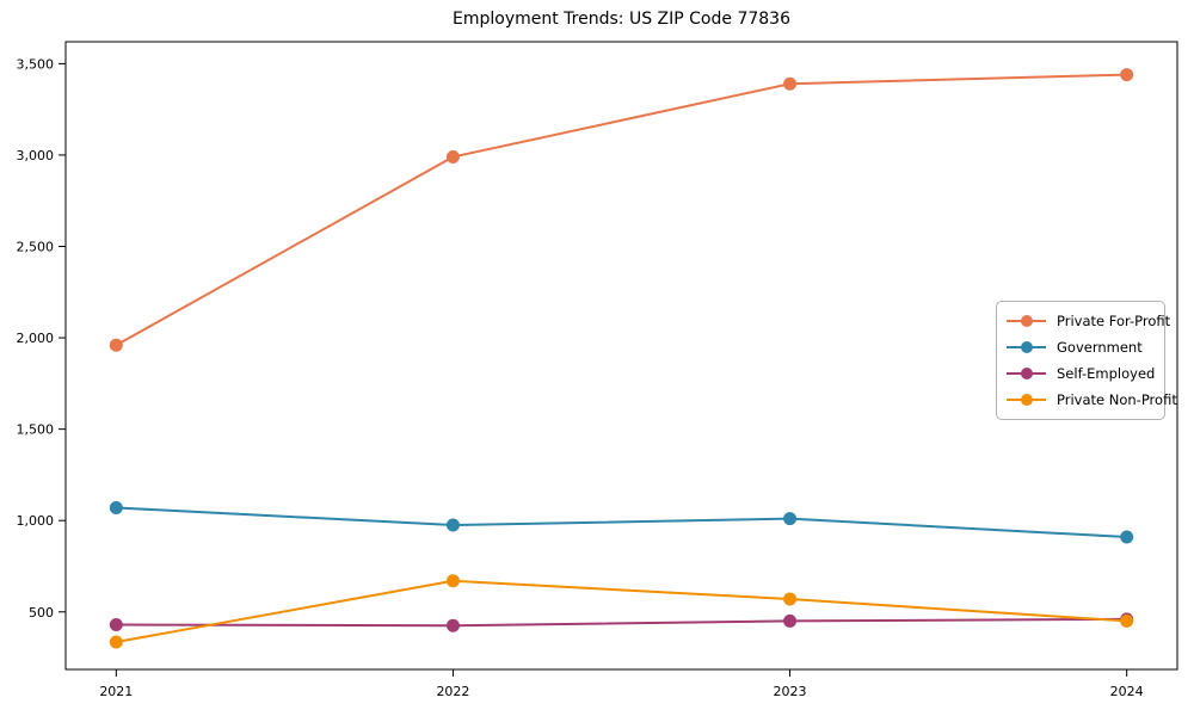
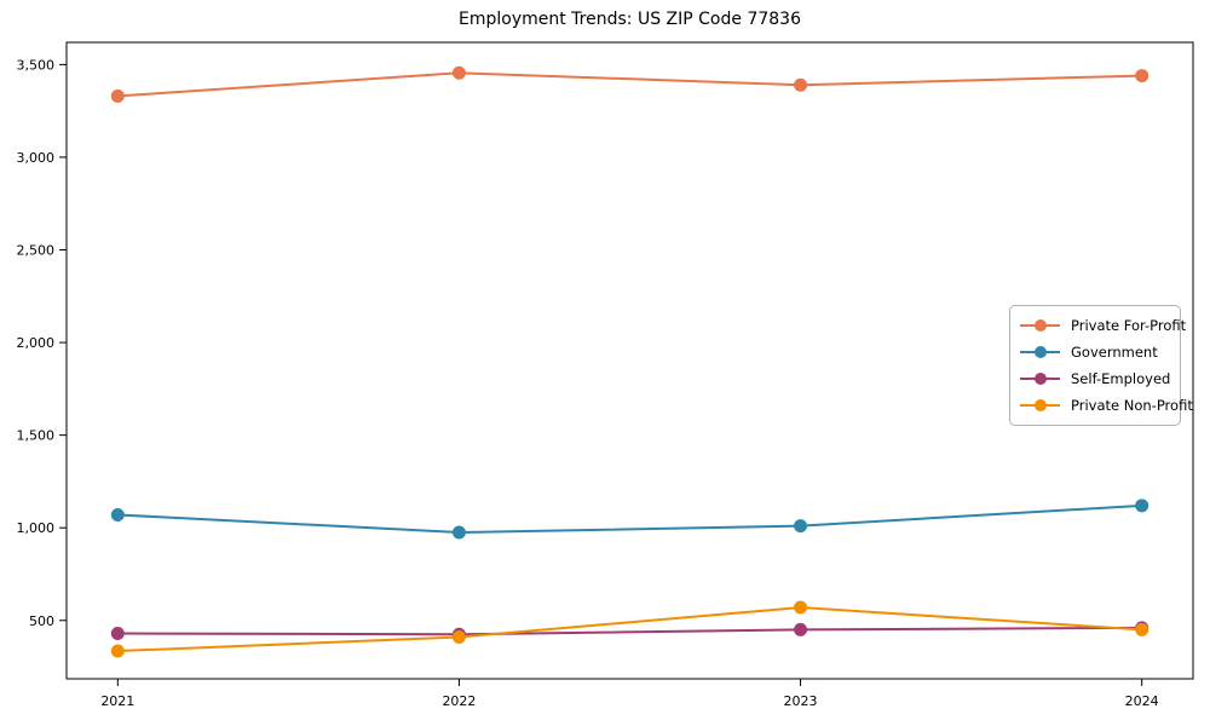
Private For-Profit/2021: 1960 -> 3330
Private For-Profit/2022: 2990 -> 3460
Private Non-Profit/2022: 670 -> 410
Government/2024: 910 -> 1120
